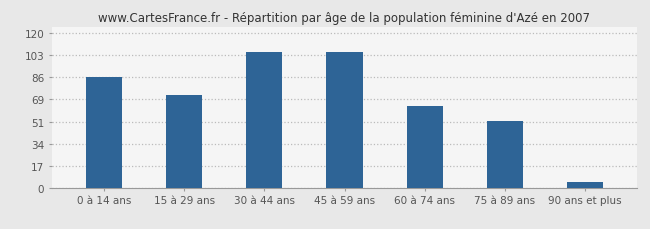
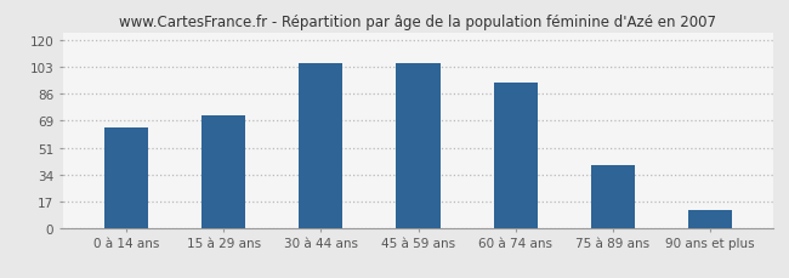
0 à 14 ans: 86 -> 64
60 à 74 ans: 63 -> 93
75 à 89 ans: 52 -> 40
90 ans et plus: 4 -> 11
